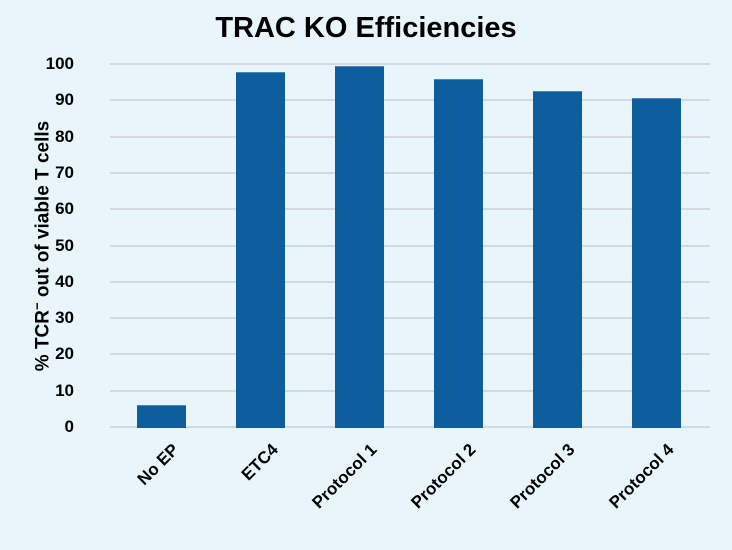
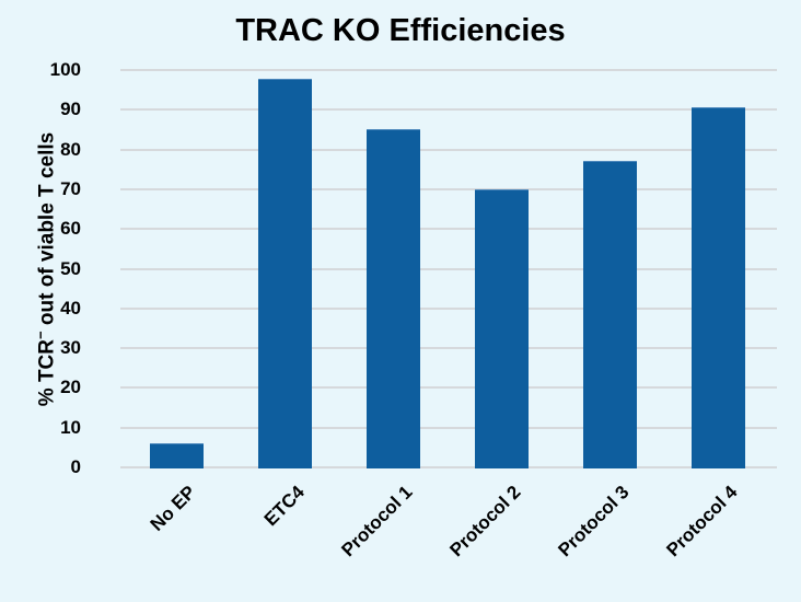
Protocol 1: 99 -> 85
Protocol 2: 96 -> 70
Protocol 3: 93 -> 77
